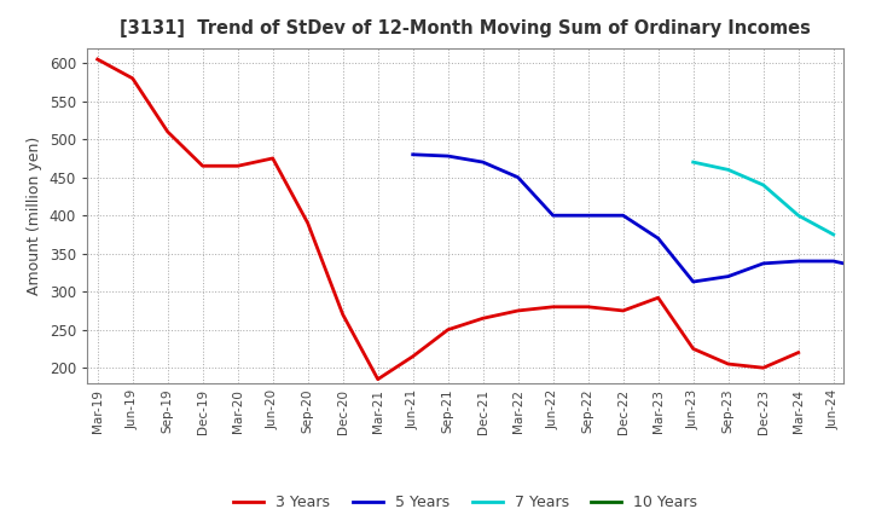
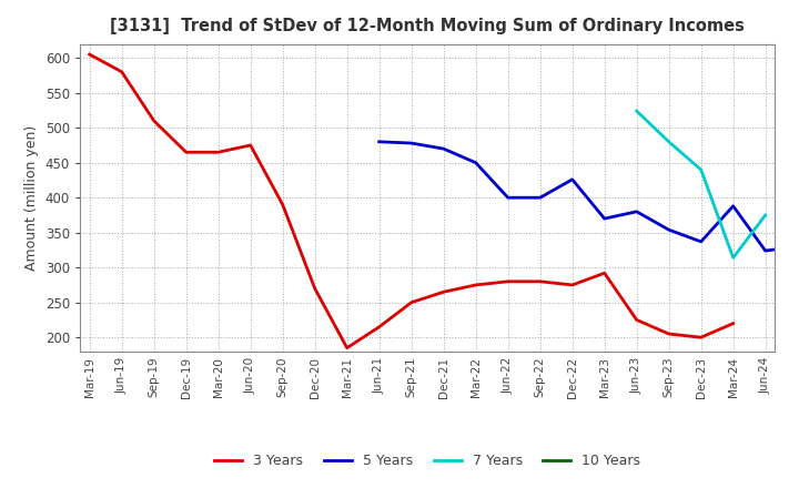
5 Years/Dec-22: 400 -> 426
5 Years/Jun-23: 313 -> 380
7 Years/Jun-23: 470 -> 524
5 Years/Sep-23: 320 -> 354
7 Years/Sep-23: 460 -> 480
5 Years/Mar-24: 340 -> 388
7 Years/Mar-24: 400 -> 314
5 Years/Jun-24: 340 -> 324
